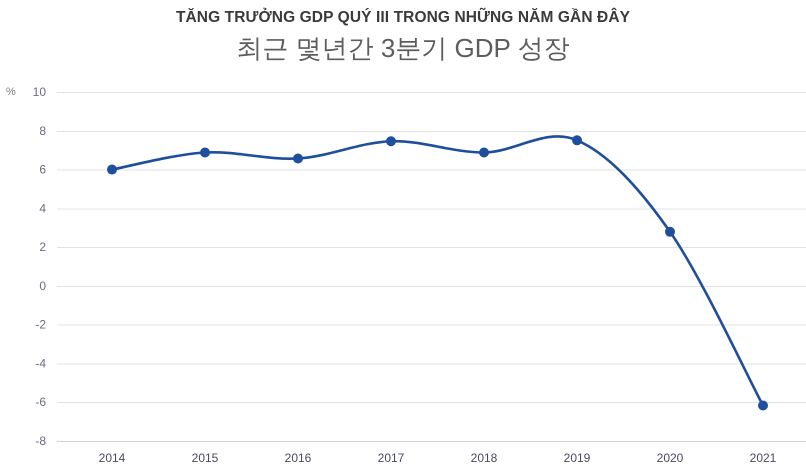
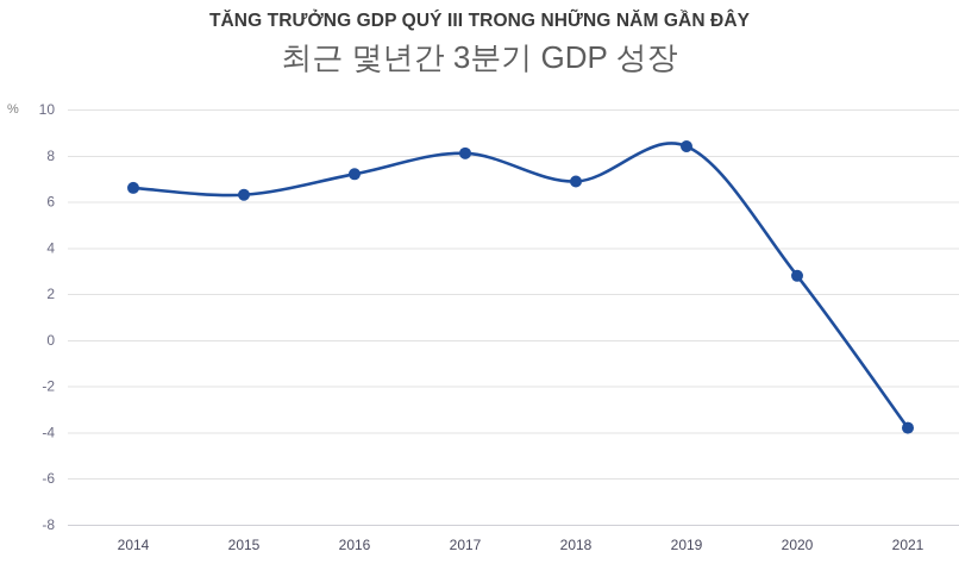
2014: 6.0 -> 6.6
2015: 6.9 -> 6.3
2016: 6.6 -> 7.2
2017: 7.5 -> 8.1
2019: 7.5 -> 8.4
2021: -6.2 -> -3.8
